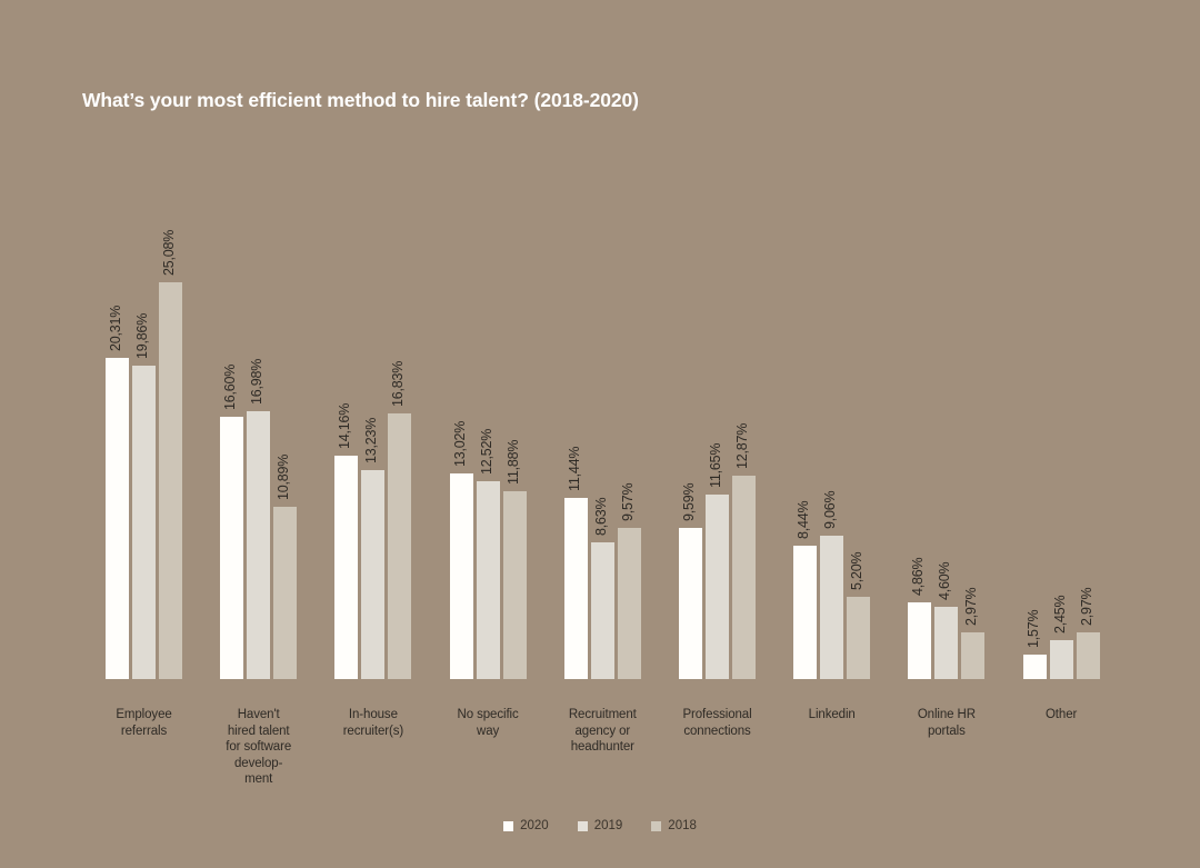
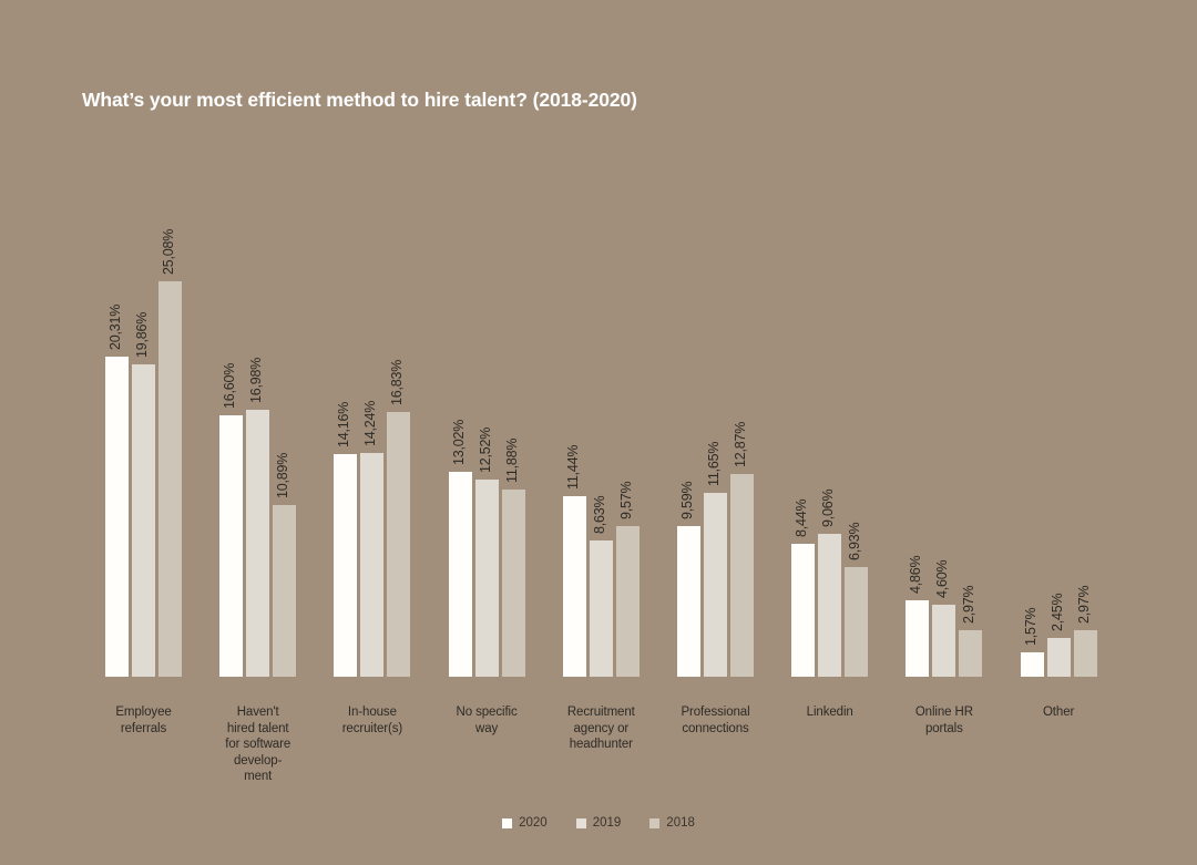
2019/In-house recruiter(s): 13,23% -> 14,24%
2018/Linkedin: 5,20% -> 6,93%
